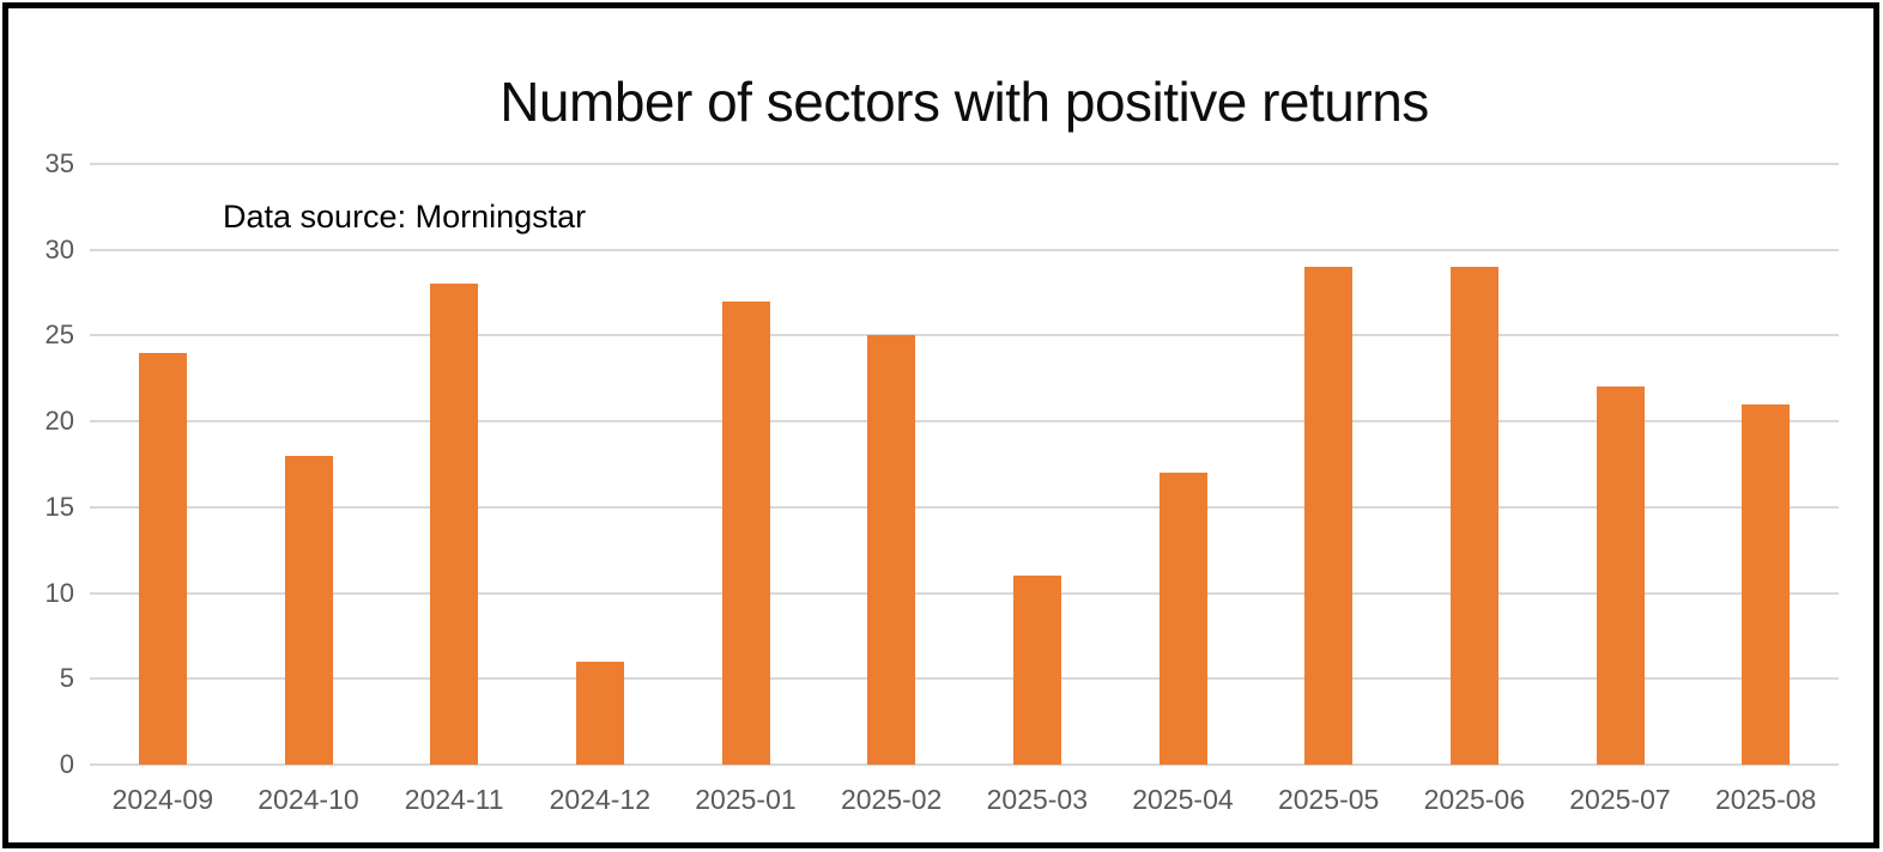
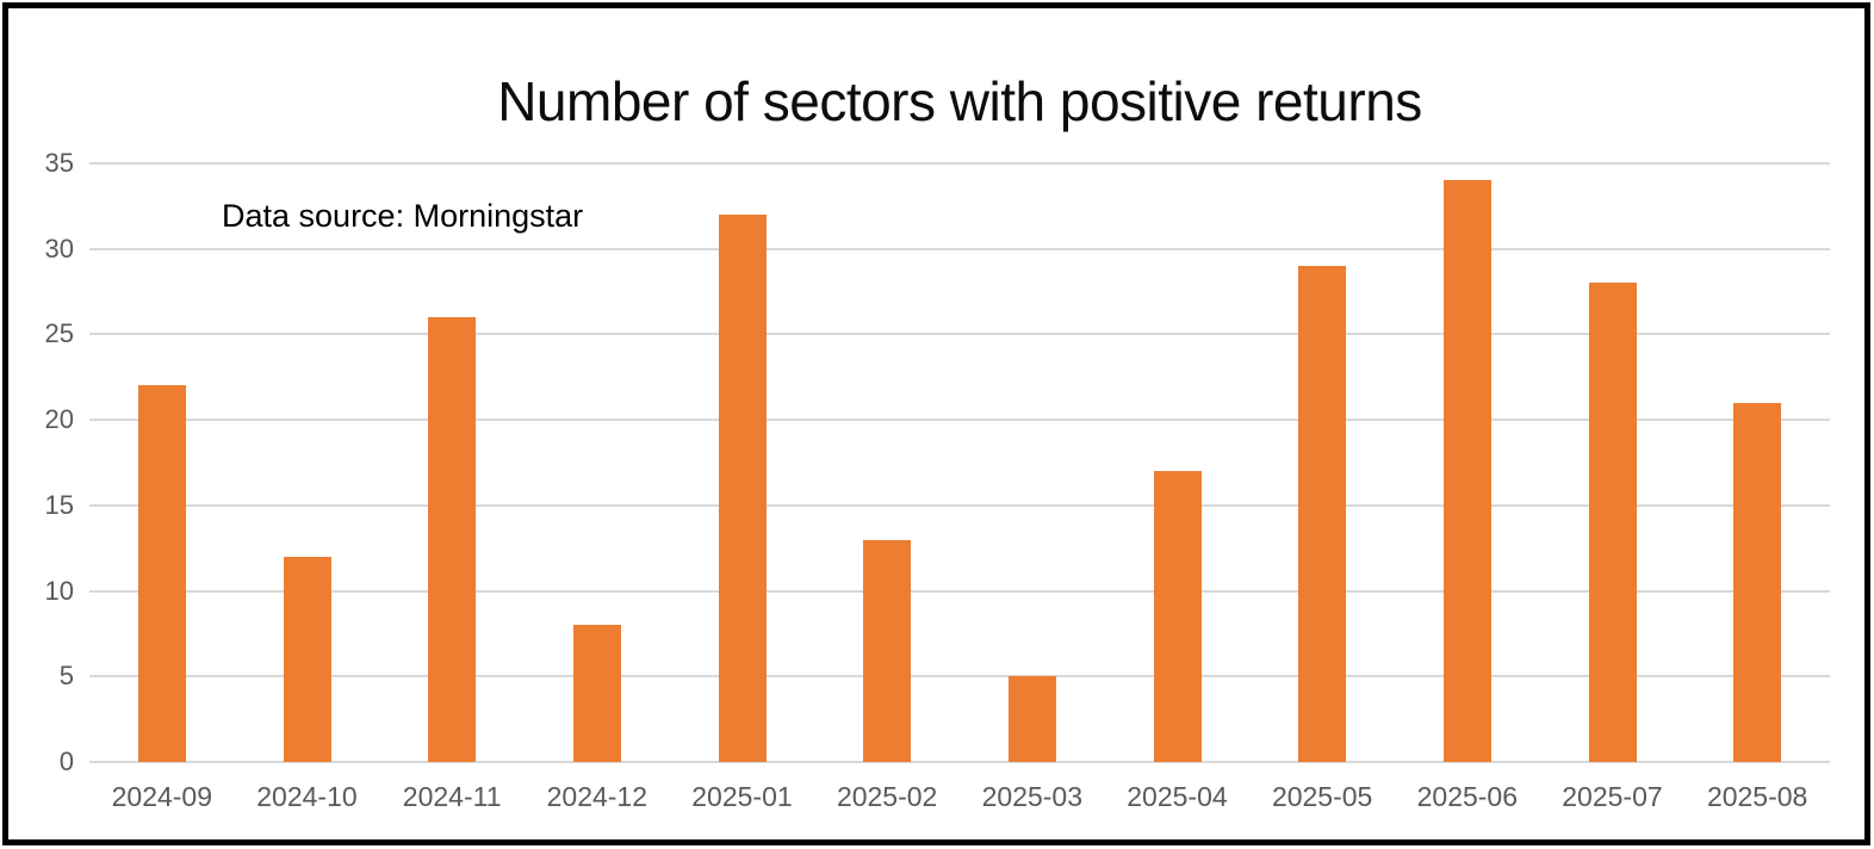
2024-09: 24 -> 22
2024-10: 18 -> 12
2024-11: 28 -> 26
2024-12: 6 -> 8
2025-01: 27 -> 32
2025-02: 25 -> 13
2025-03: 11 -> 5
2025-06: 29 -> 34
2025-07: 22 -> 28
